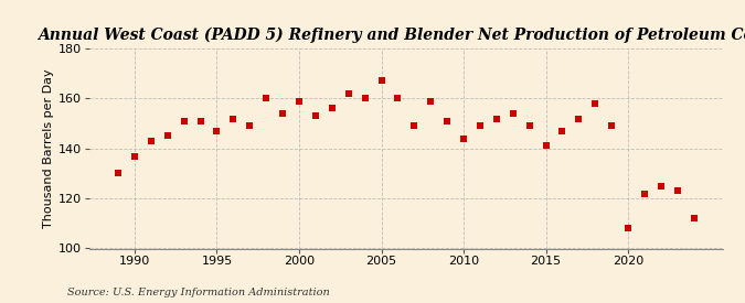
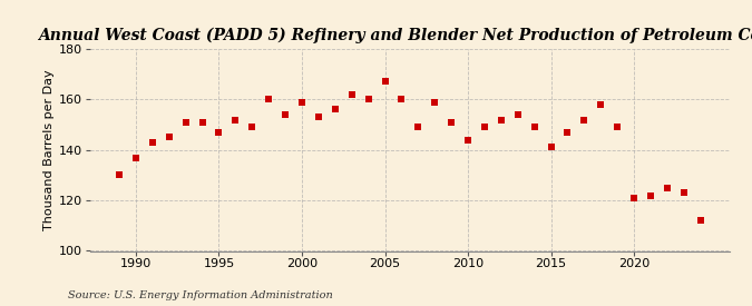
2020: 108 -> 121
